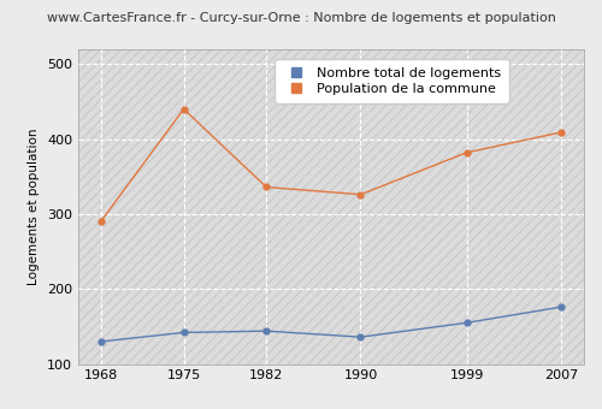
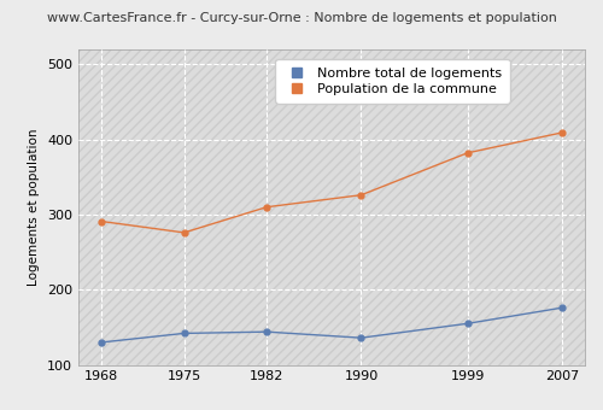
Population de la commune/1975: 440 -> 276
Population de la commune/1982: 336 -> 310
